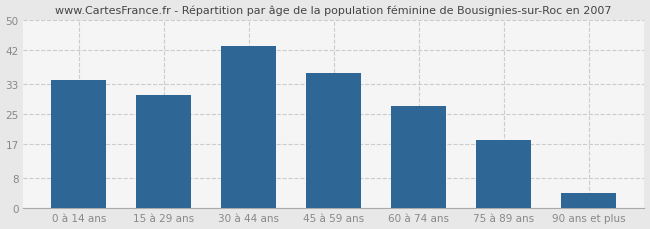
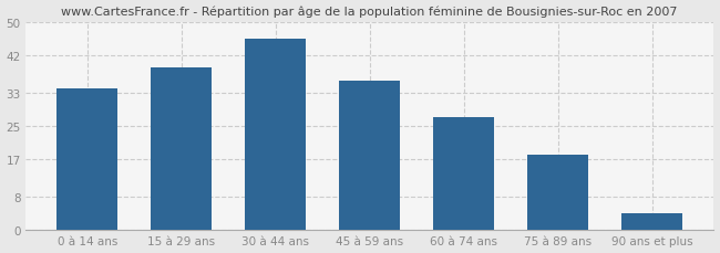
15 à 29 ans: 30 -> 39
30 à 44 ans: 43 -> 46
